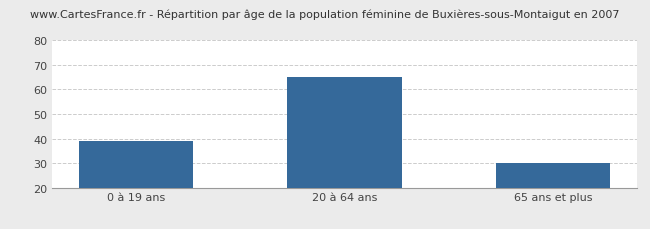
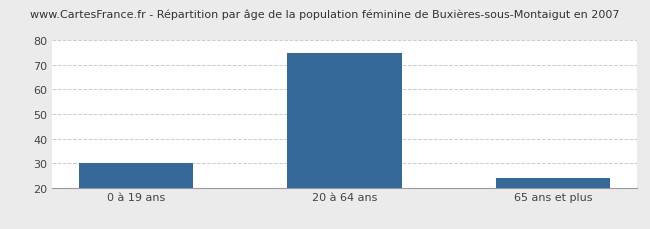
0 à 19 ans: 39 -> 30
20 à 64 ans: 65 -> 75
65 ans et plus: 30 -> 24
